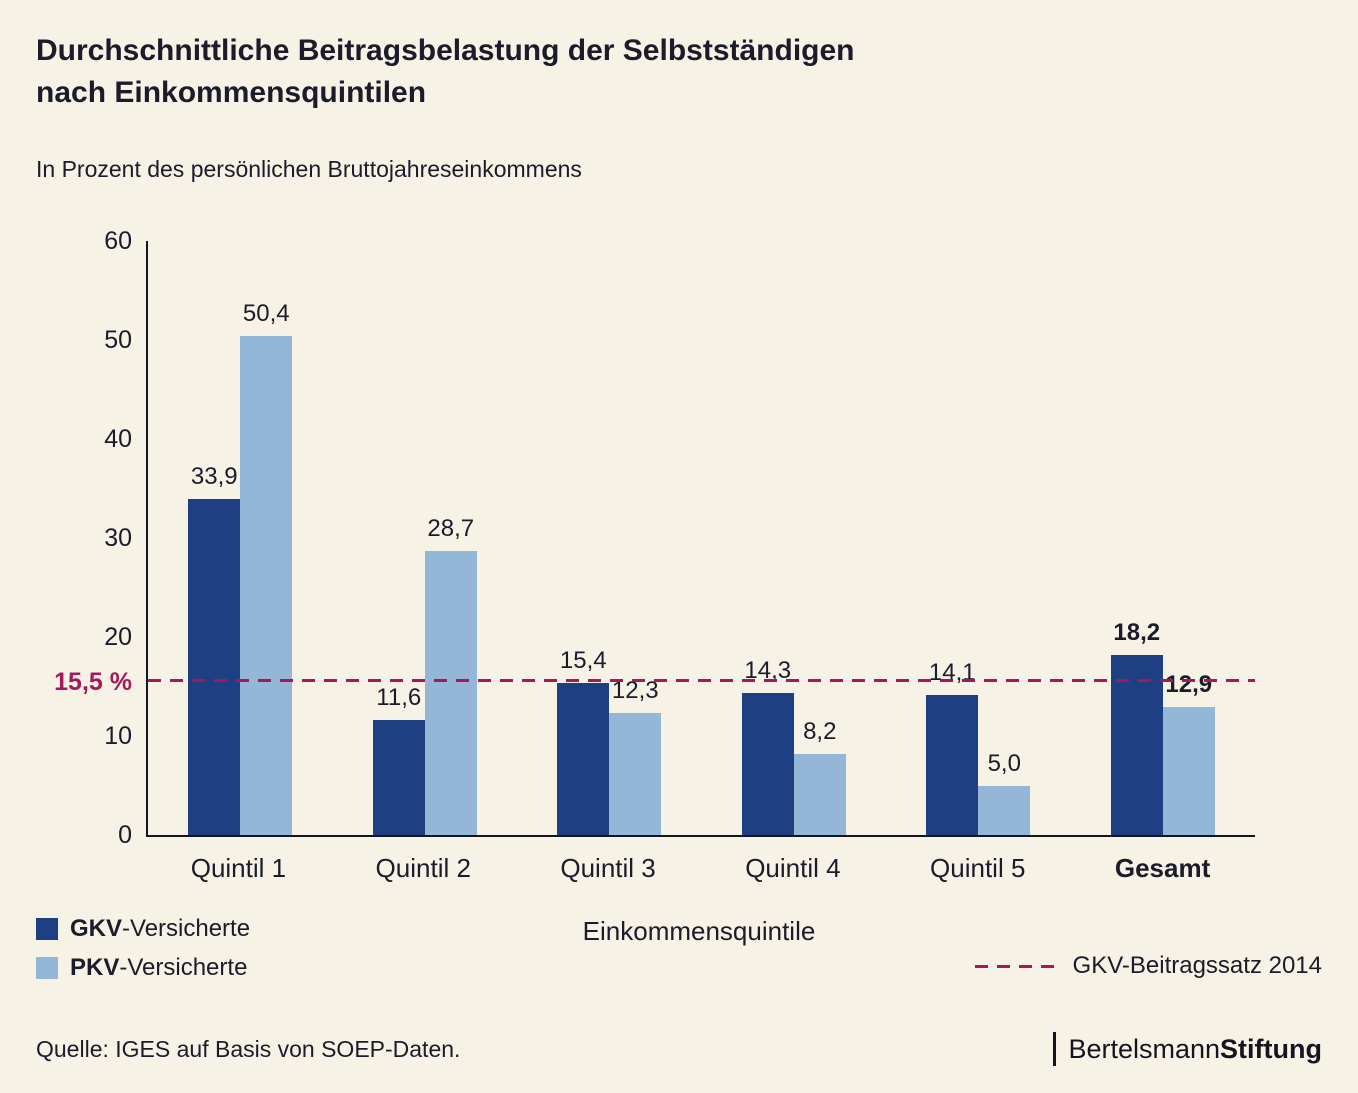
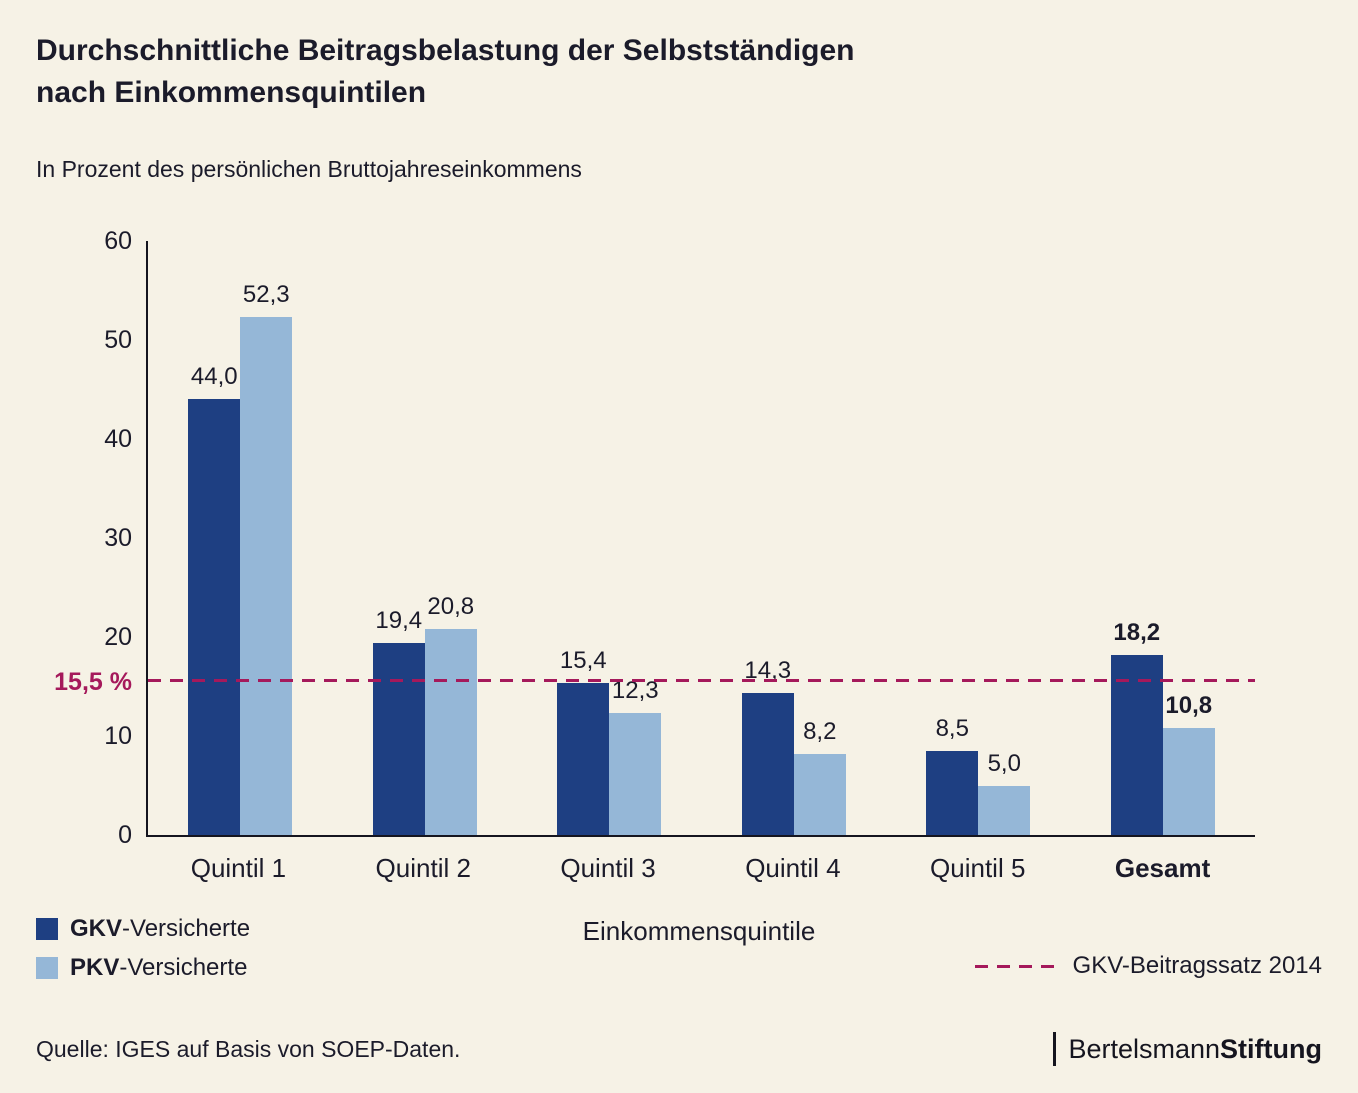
GKV-Versicherte/Quintil 1: 33,9 -> 44,0
PKV-Versicherte/Quintil 1: 50,4 -> 52,3
GKV-Versicherte/Quintil 2: 11,6 -> 19,4
PKV-Versicherte/Quintil 2: 28,7 -> 20,8
GKV-Versicherte/Quintil 5: 14,1 -> 8,5
PKV-Versicherte/Gesamt: 12,9 -> 10,8
